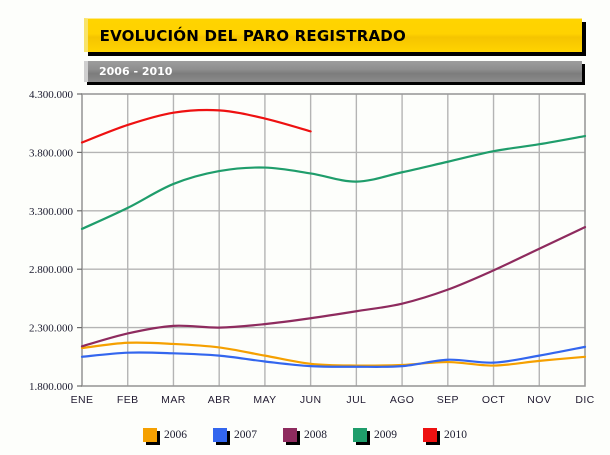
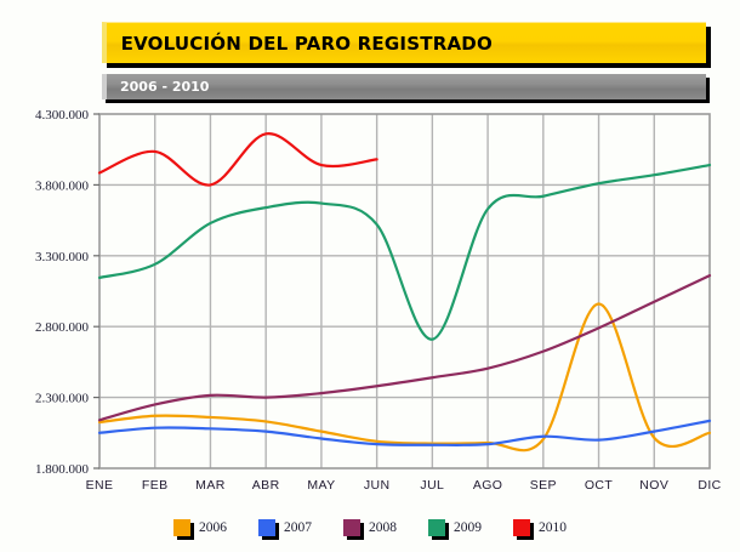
2009/FEB: 3320000 -> 3240000
2010/MAR: 4140000 -> 3800000
2010/MAY: 4090000 -> 3940000
2009/JUN: 3620000 -> 3520000
2009/JUL: 3550000 -> 2710000
2006/OCT: 1980000 -> 2960000
